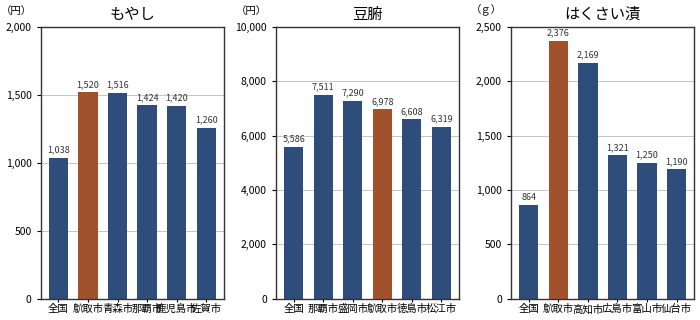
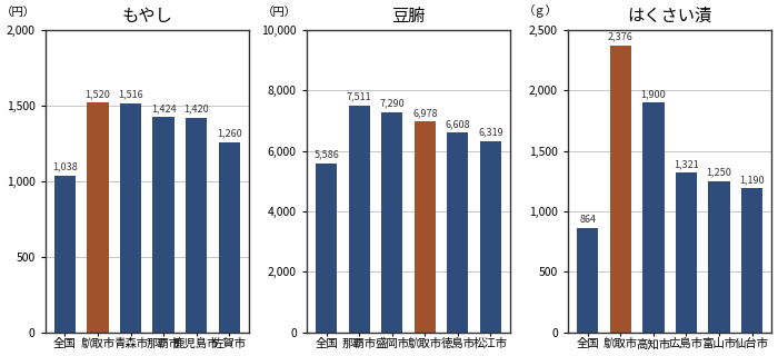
はくさい漬/高知市: 2,169 -> 1,900
